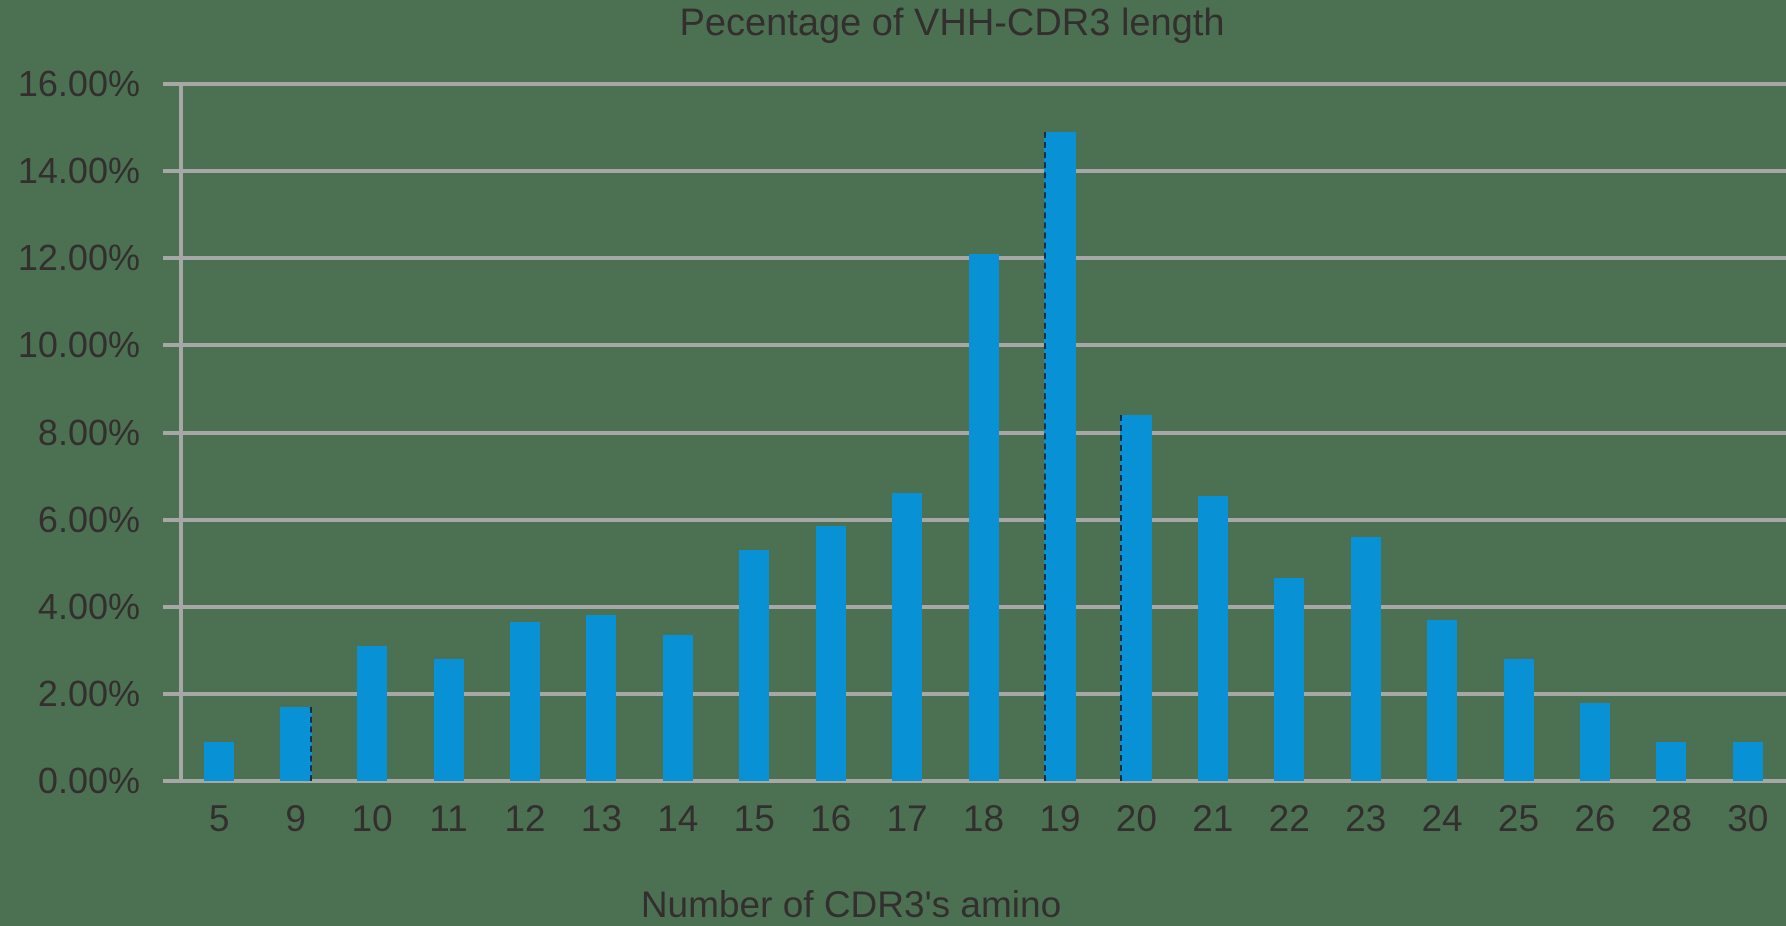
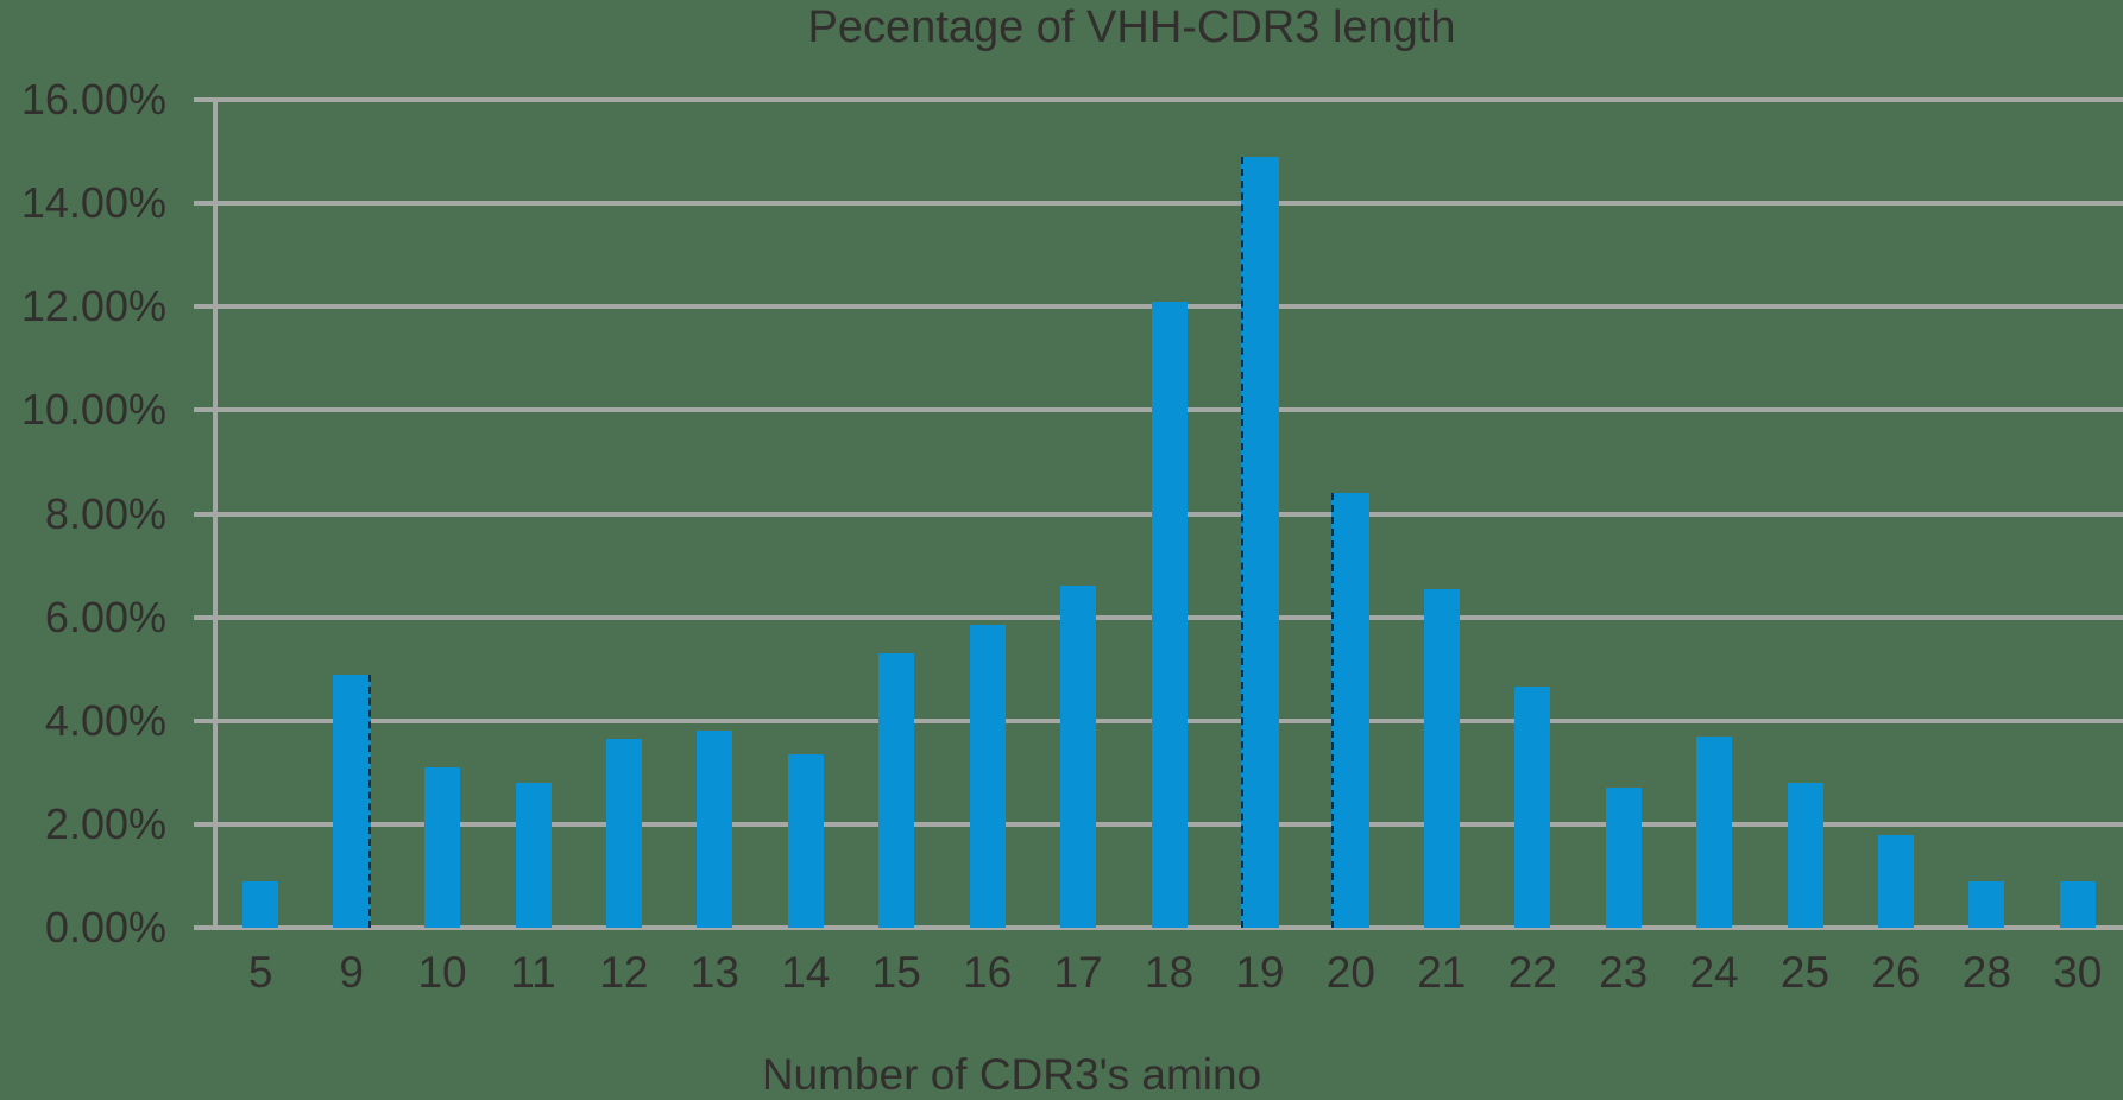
9: 1.7% -> 4.9%
23: 5.6% -> 2.7%
